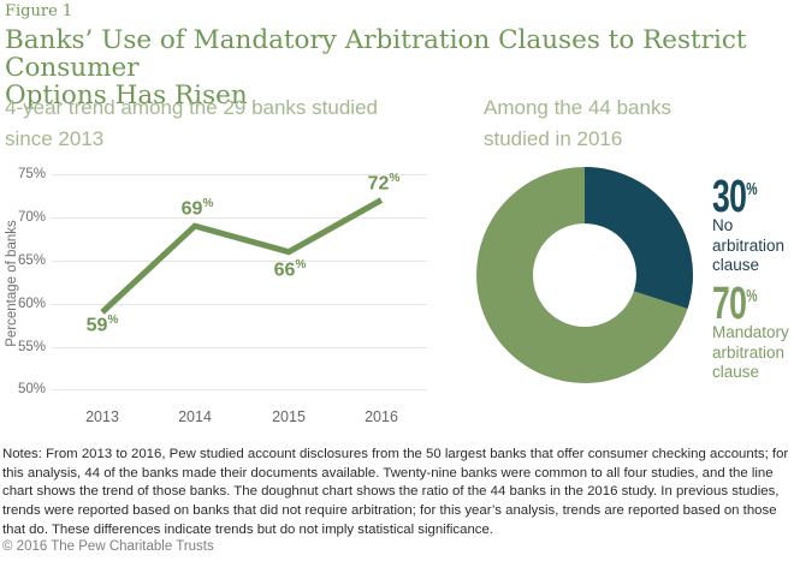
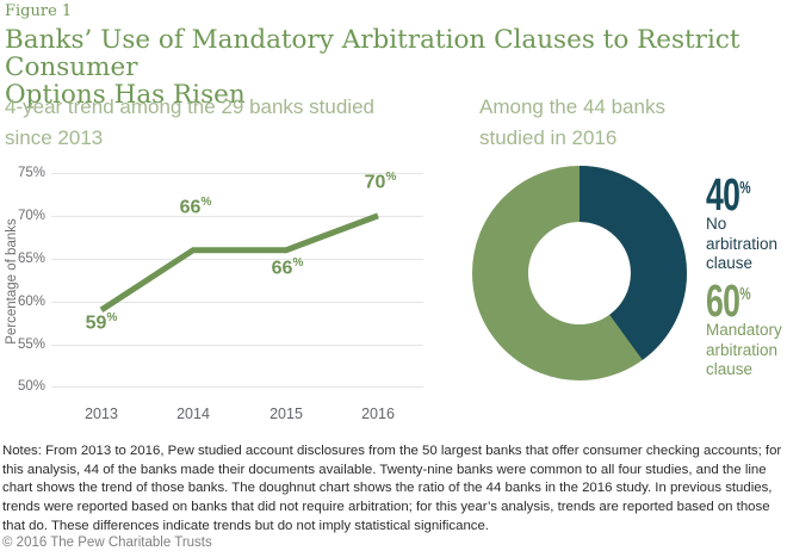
4-year trend among the 29 banks studied since 2013/2014: 69 -> 66
4-year trend among the 29 banks studied since 2013/2016: 72 -> 70
Among the 44 banks studied in 2016/No arbitration clause: 30 -> 40
Among the 44 banks studied in 2016/Mandatory arbitration clause: 70 -> 60
